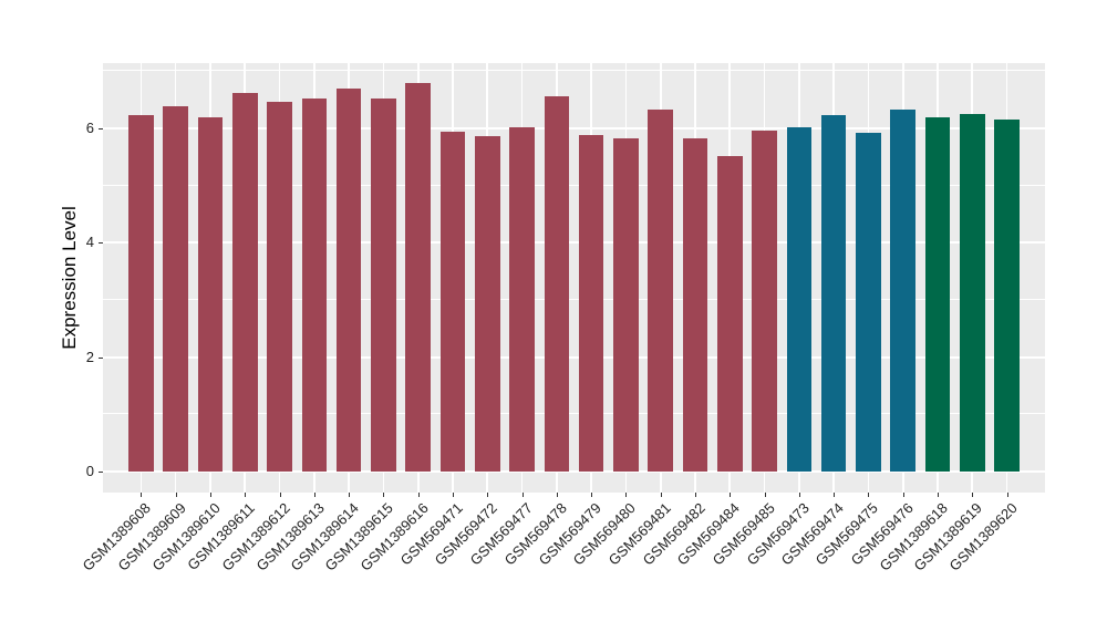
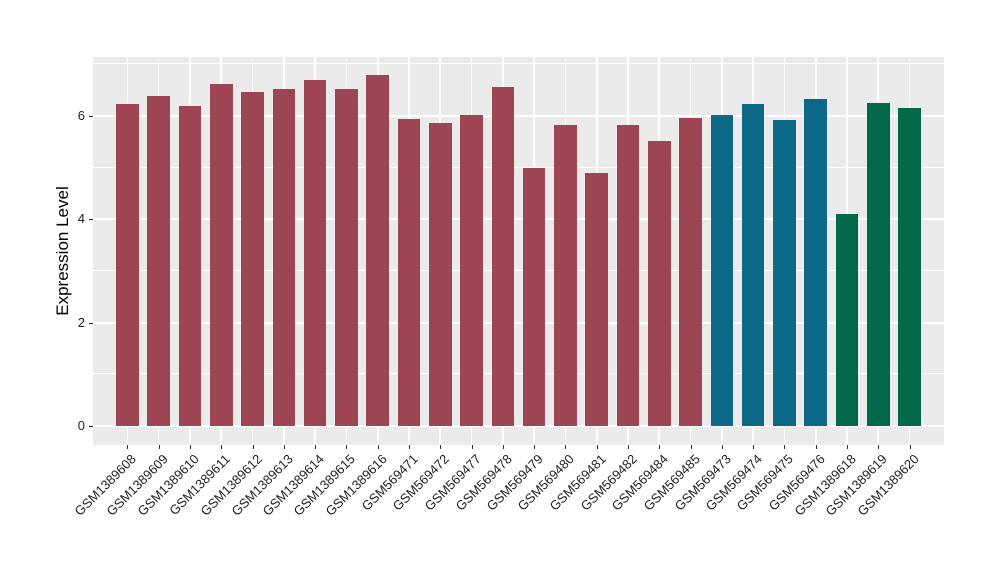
GSM569479: 5.9 -> 5.0
GSM569481: 6.3 -> 4.9
GSM1389618: 6.2 -> 4.1
